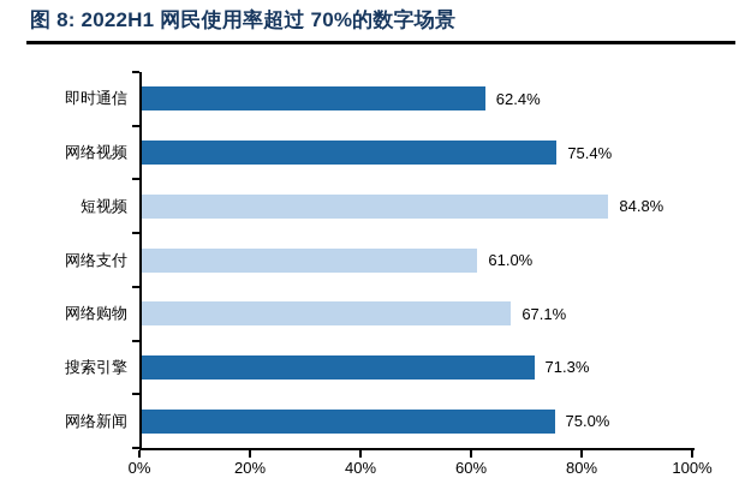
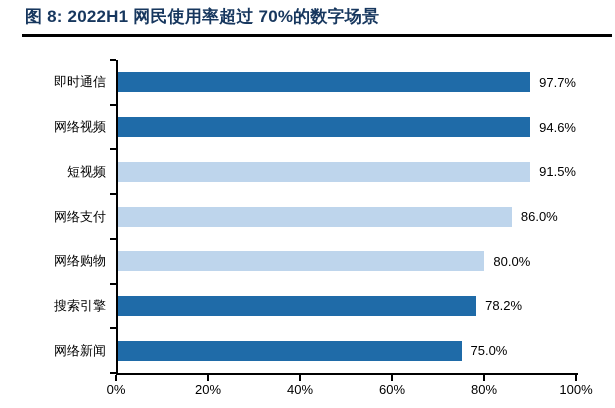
即时通信: 62.4% -> 97.7%
网络视频: 75.4% -> 94.6%
短视频: 84.8% -> 91.5%
网络支付: 61.0% -> 86.0%
网络购物: 67.1% -> 80.0%
搜索引擎: 71.3% -> 78.2%
